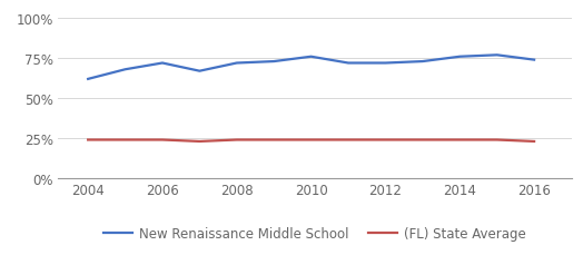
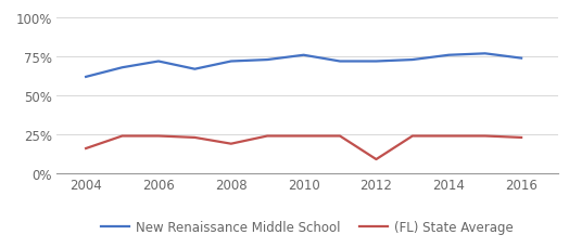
(FL) State Average/2004: 24% -> 16%
(FL) State Average/2008: 24% -> 19%
(FL) State Average/2012: 24% -> 9%
